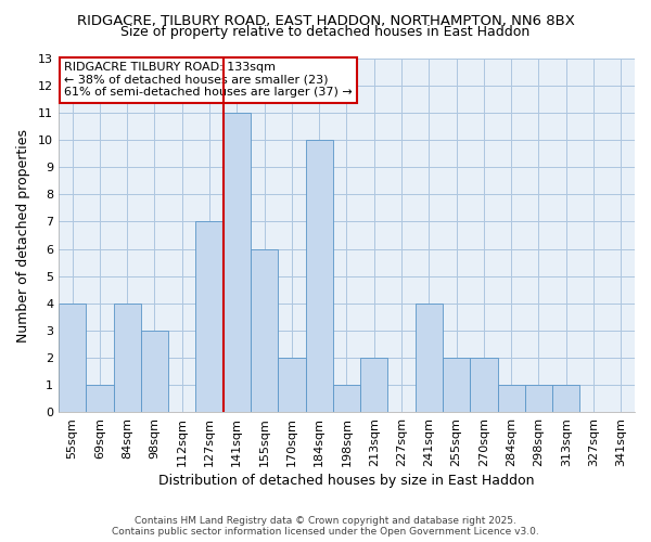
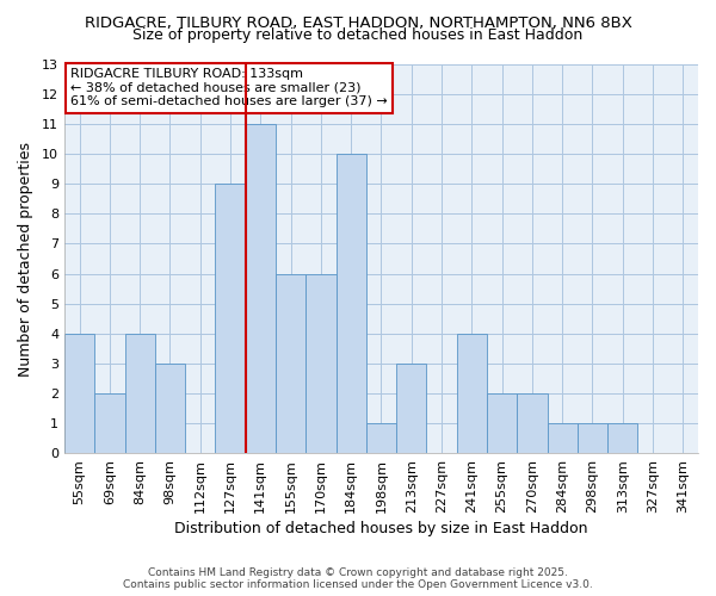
69sqm: 1 -> 2
127sqm: 7 -> 9
170sqm: 2 -> 6
213sqm: 2 -> 3
